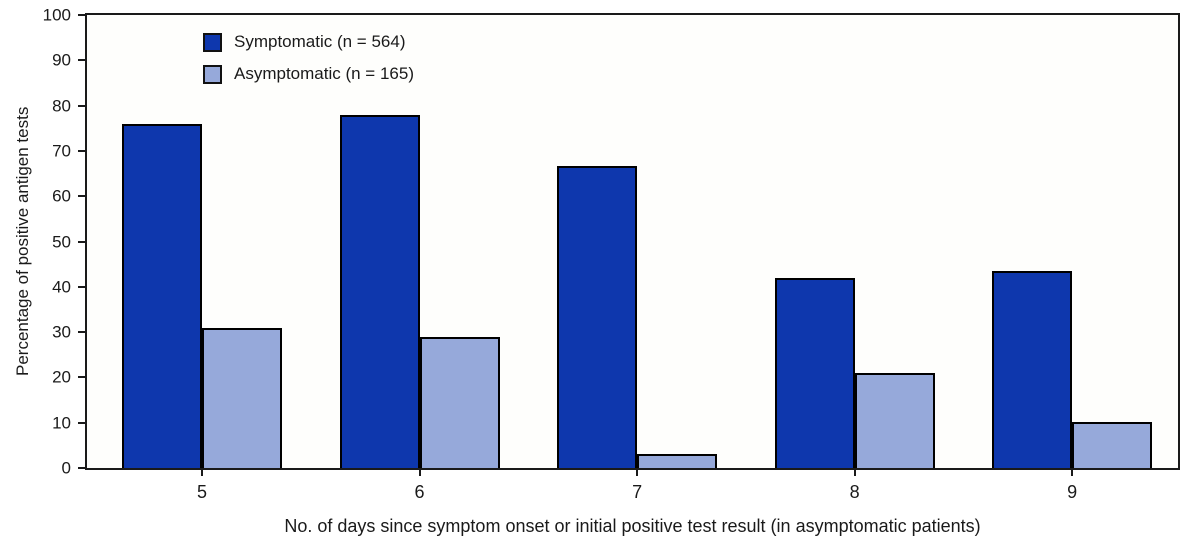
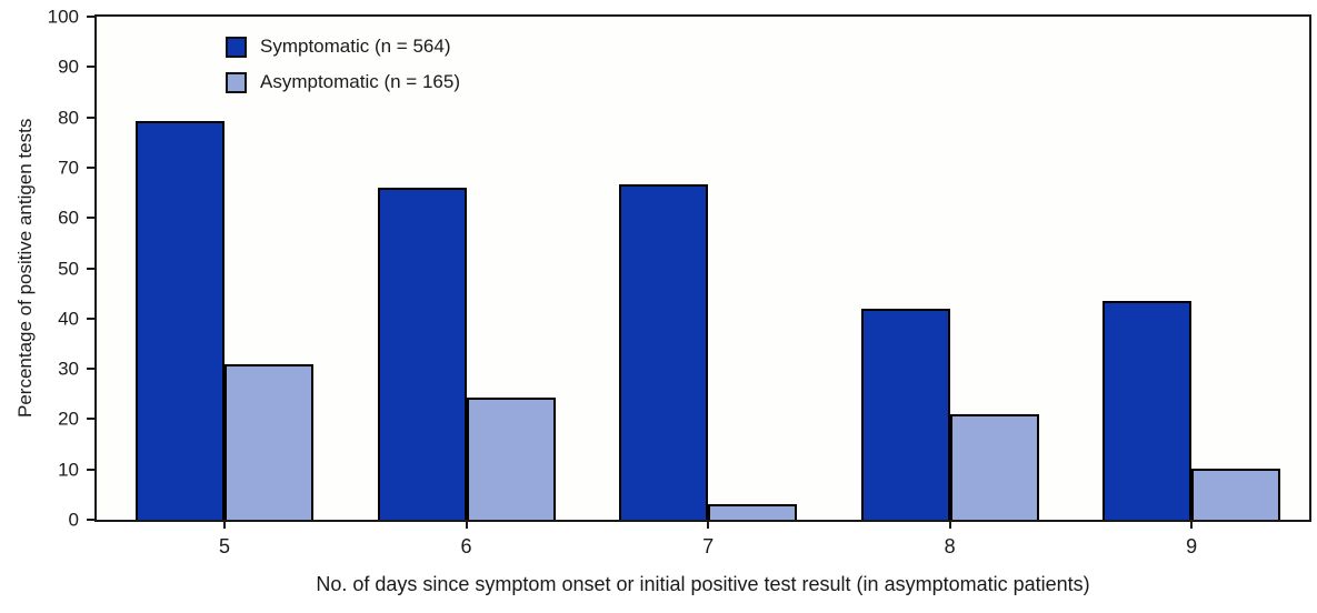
Symptomatic (n = 564)/5: 76 -> 79
Symptomatic (n = 564)/6: 78 -> 66
Asymptomatic (n = 165)/6: 29 -> 24
